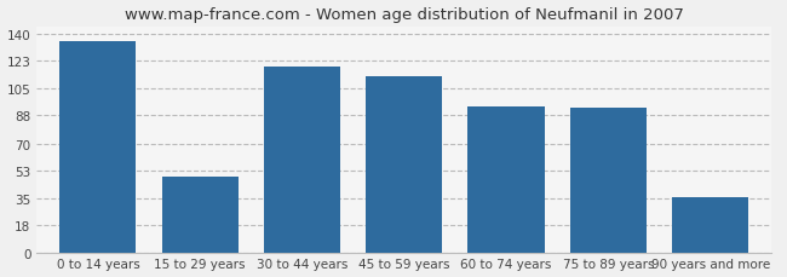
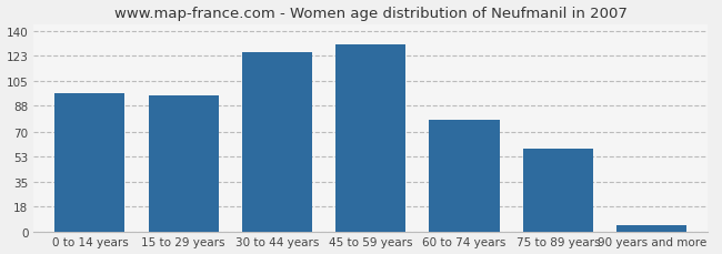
0 to 14 years: 135 -> 97
15 to 29 years: 49 -> 95
30 to 44 years: 119 -> 125
45 to 59 years: 113 -> 131
60 to 74 years: 94 -> 78
75 to 89 years: 93 -> 58
90 years and more: 36 -> 5
